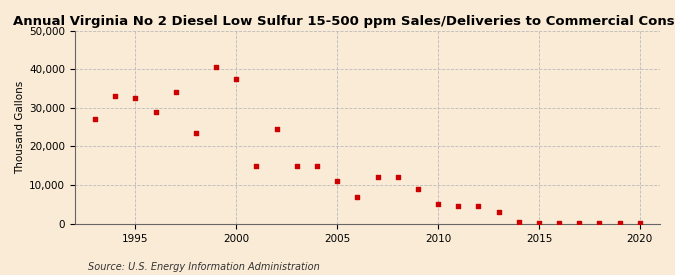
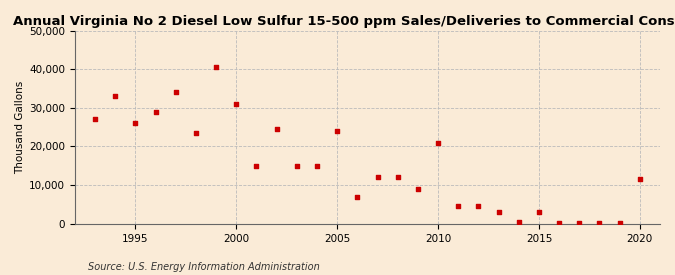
1995: 32,500 -> 26,000
2000: 37,500 -> 31,000
2005: 11,000 -> 24,000
2010: 5,000 -> 21,000
2015: 200 -> 3,000
2020: 100 -> 11,500
